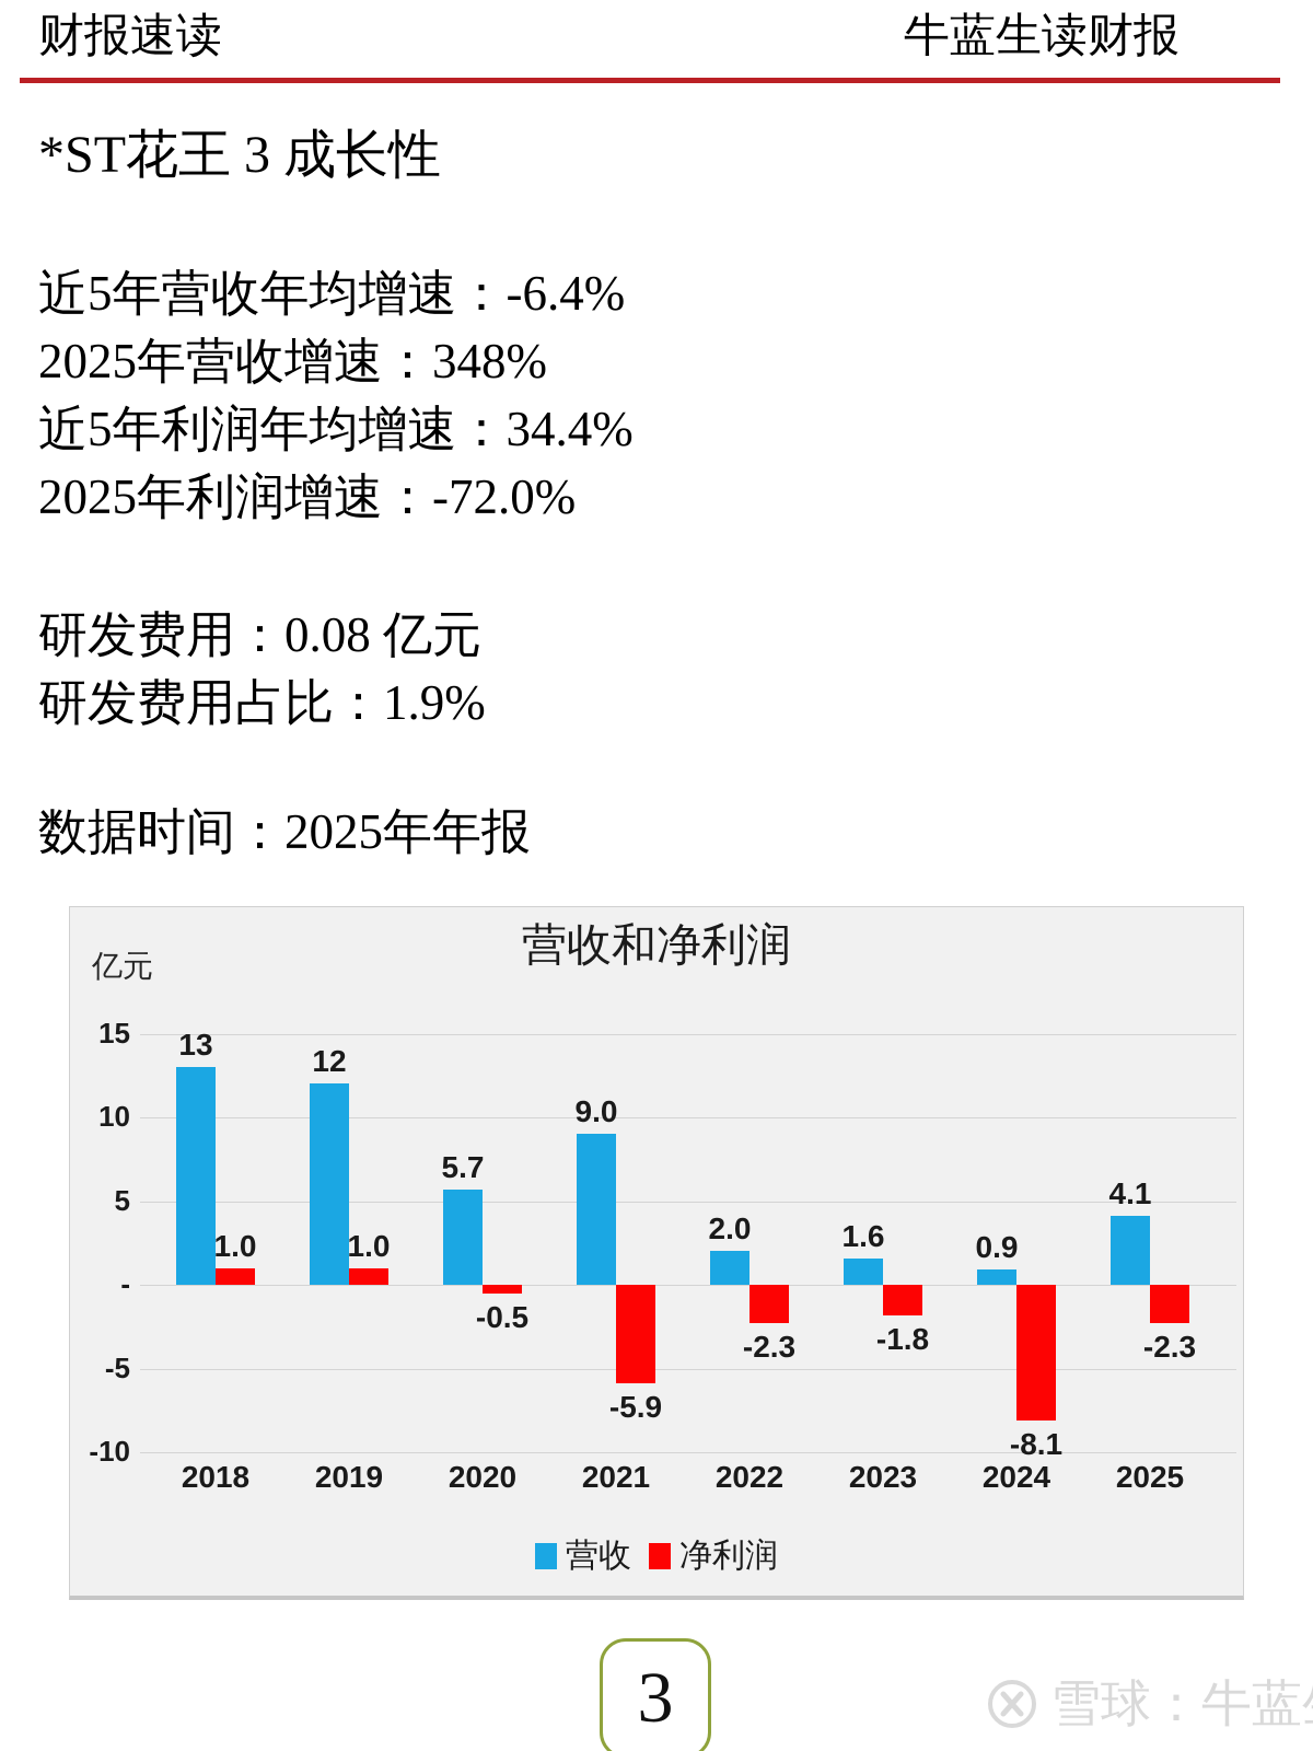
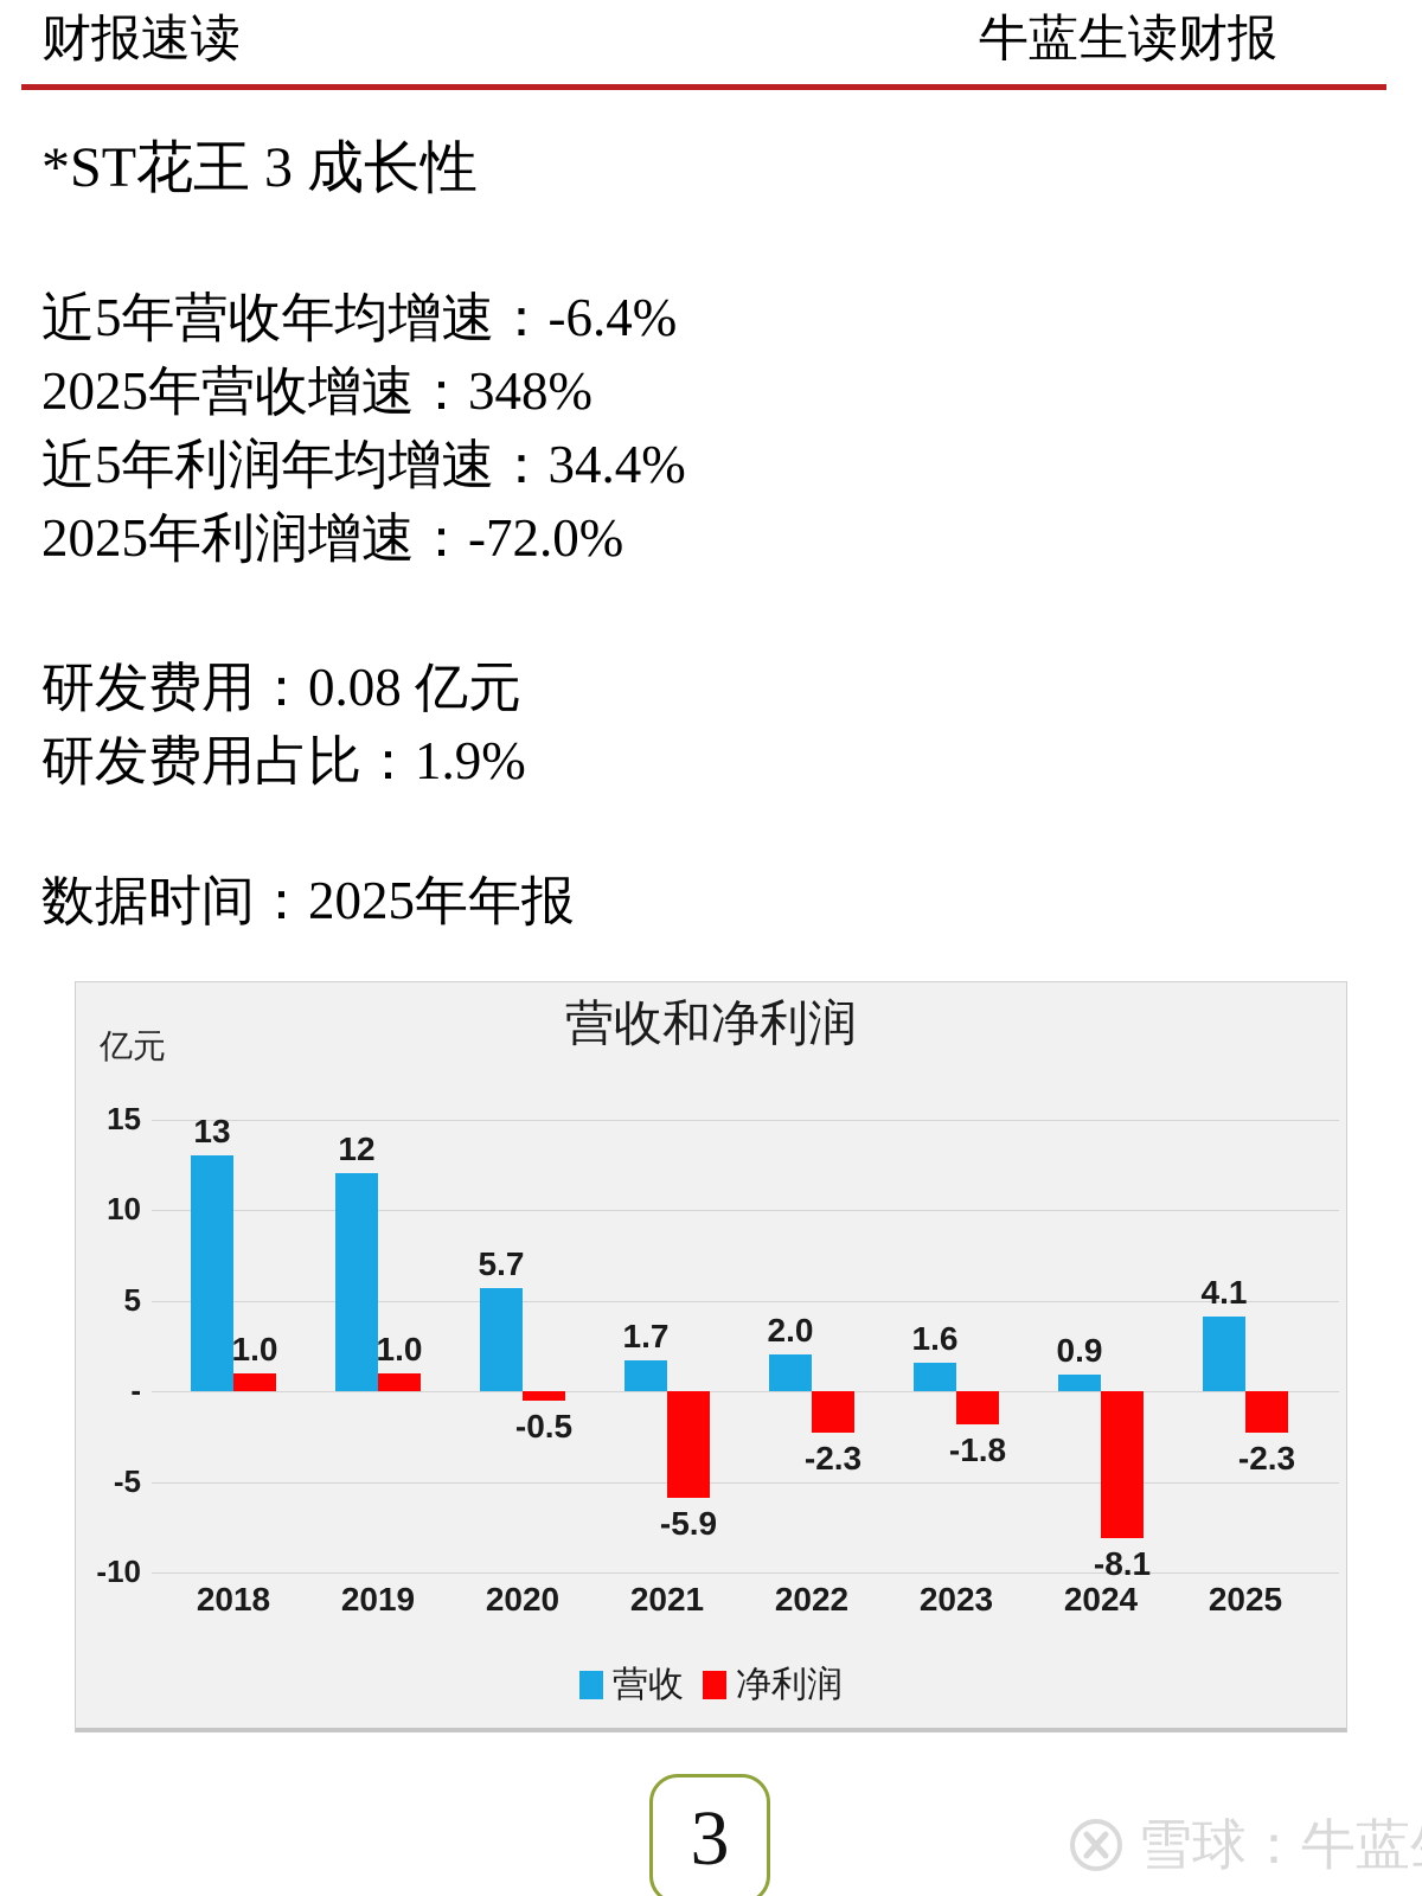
营收/2021: 9.0 -> 1.7
